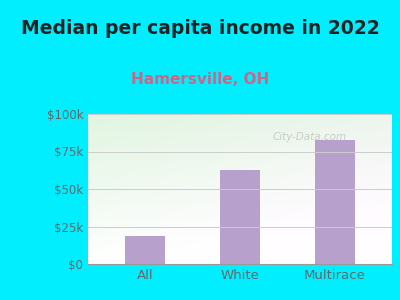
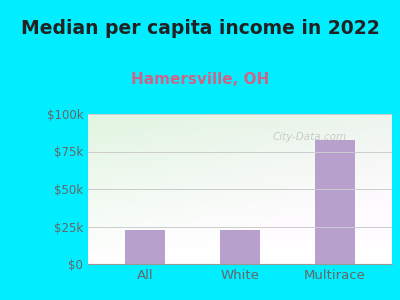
All: $19k -> $23k
White: $63k -> $23k
